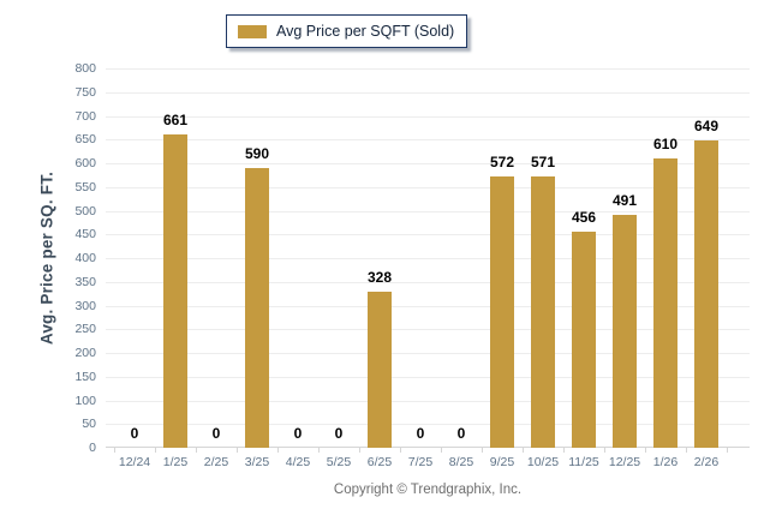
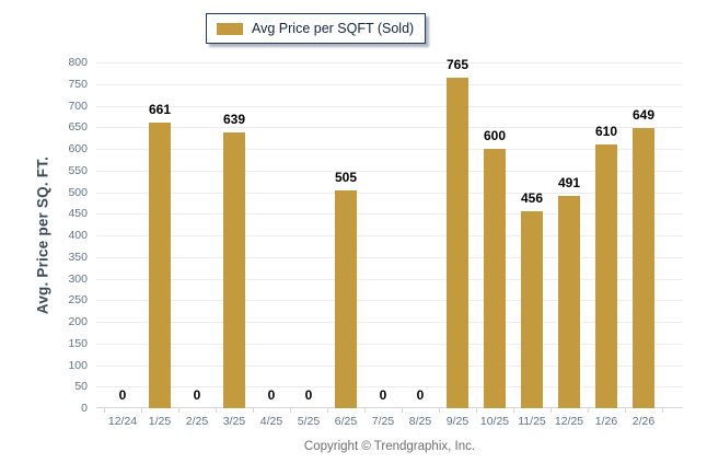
3/25: 590 -> 639
6/25: 328 -> 505
9/25: 572 -> 765
10/25: 571 -> 600
